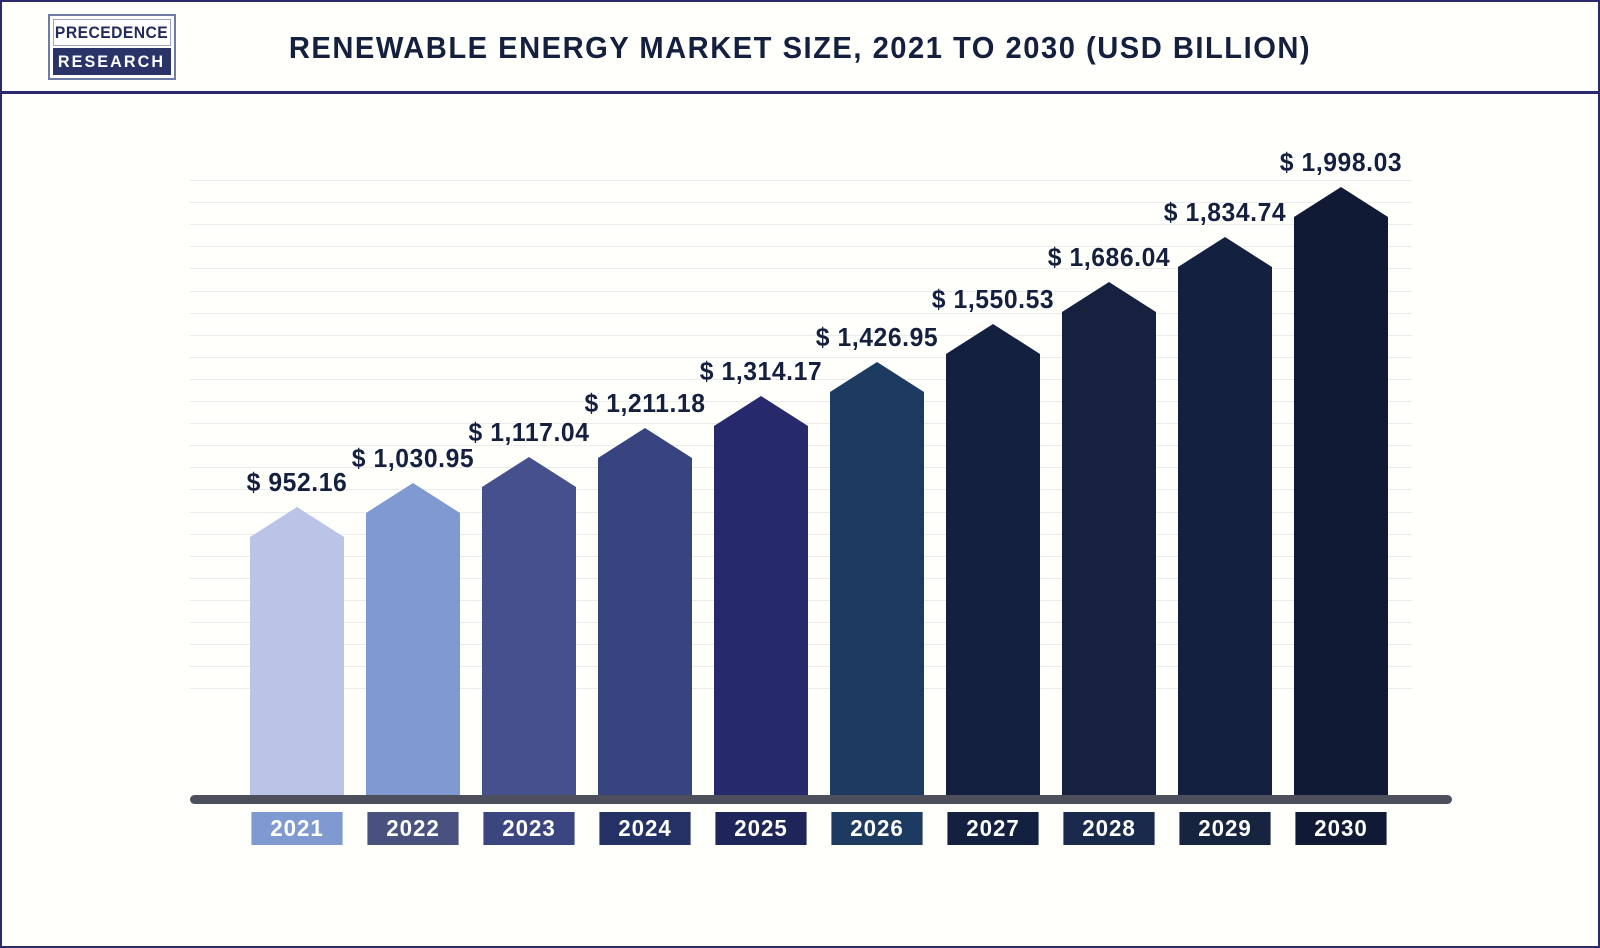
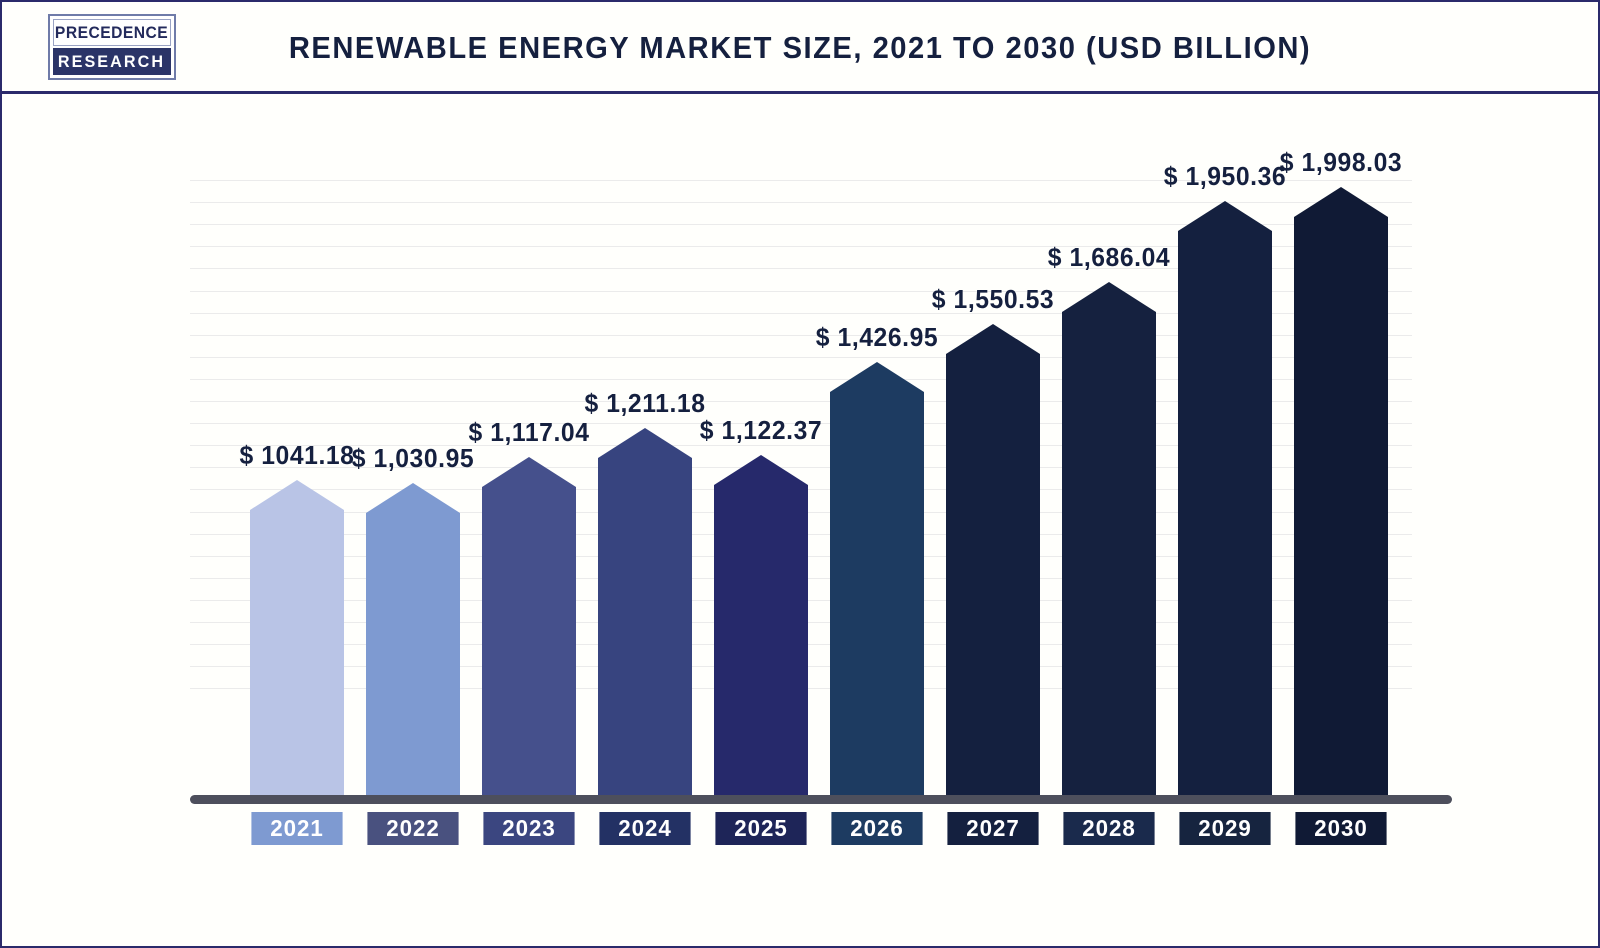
2021: 952.16 -> 1041.18
2025: 1,314.17 -> 1,122.37
2029: 1,834.74 -> 1,950.36
